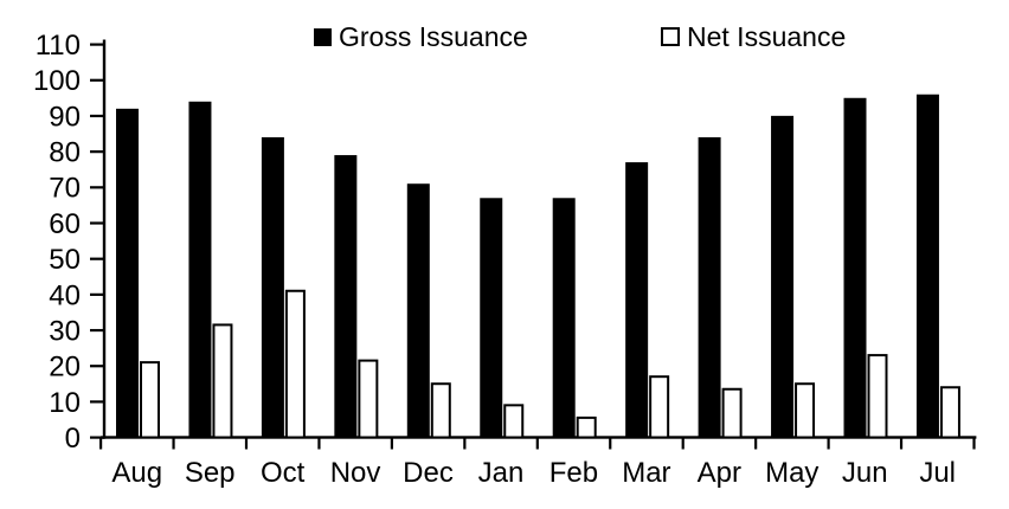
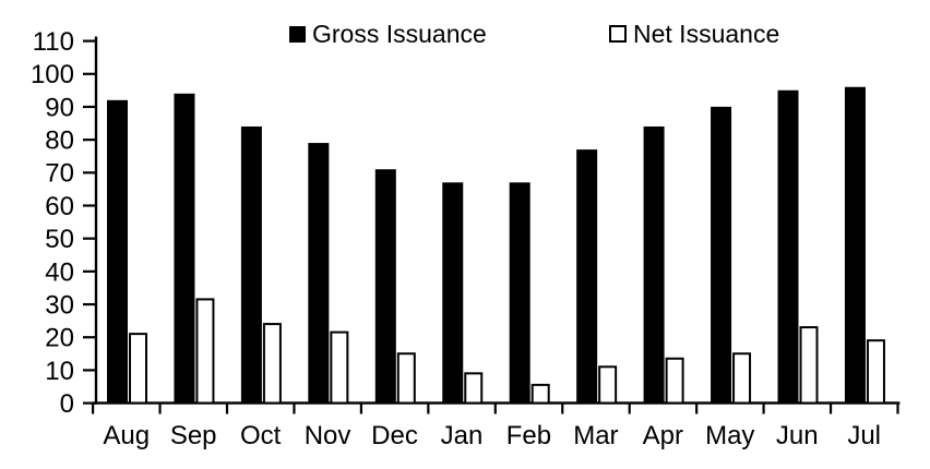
Net Issuance/Oct: 41 -> 24
Net Issuance/Mar: 17 -> 11
Net Issuance/Jul: 14 -> 19
